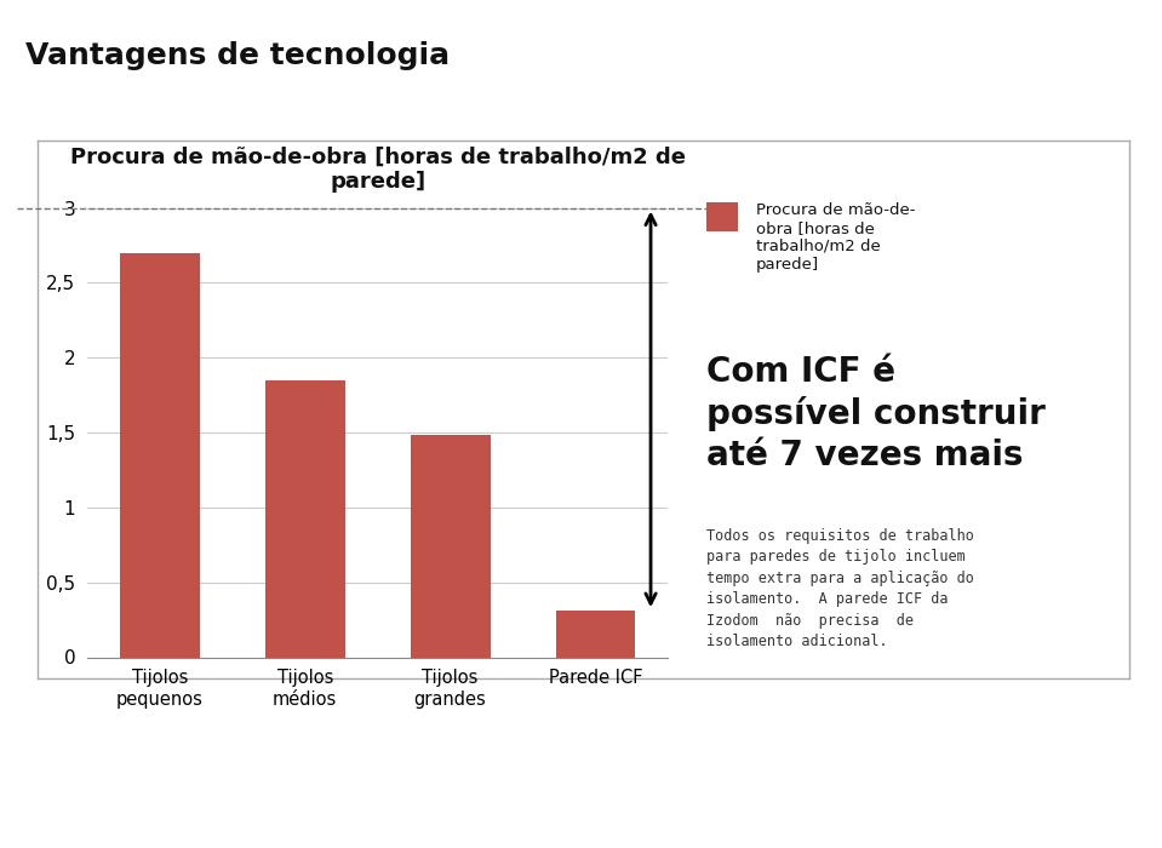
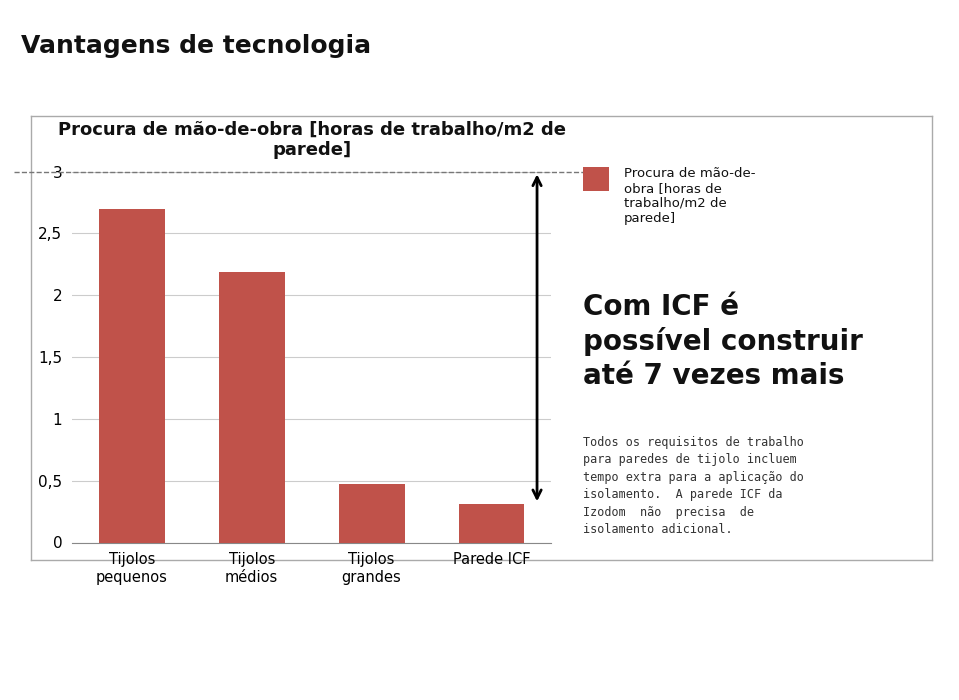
Tijolos médios: 1,85 -> 2,19
Tijolos grandes: 1,48 -> 0,47
